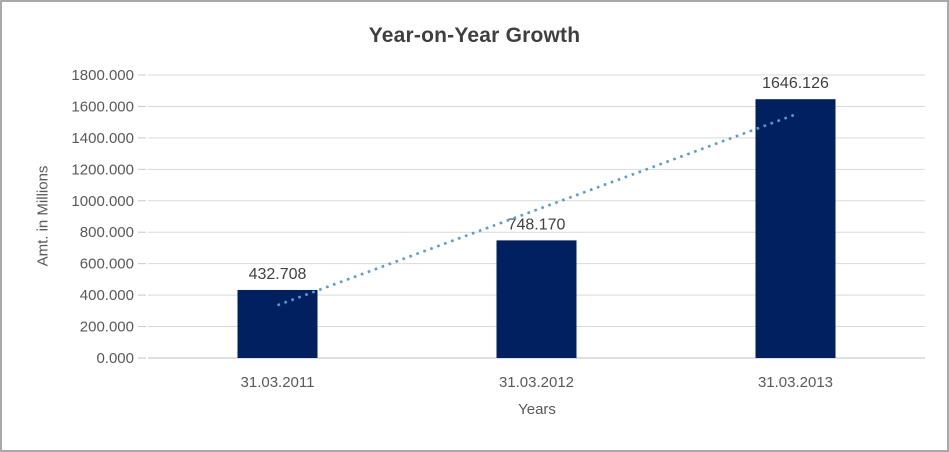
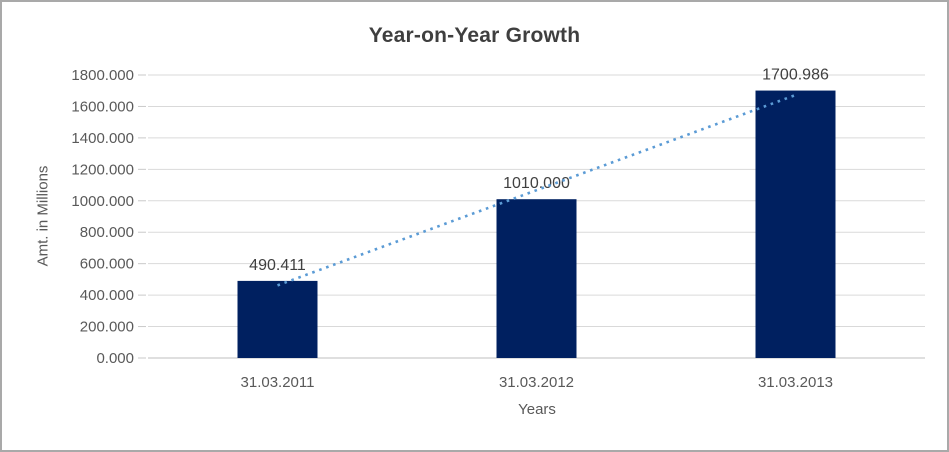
31.03.2011: 432.708 -> 490.411
31.03.2012: 748.170 -> 1010.000
31.03.2013: 1646.126 -> 1700.986
